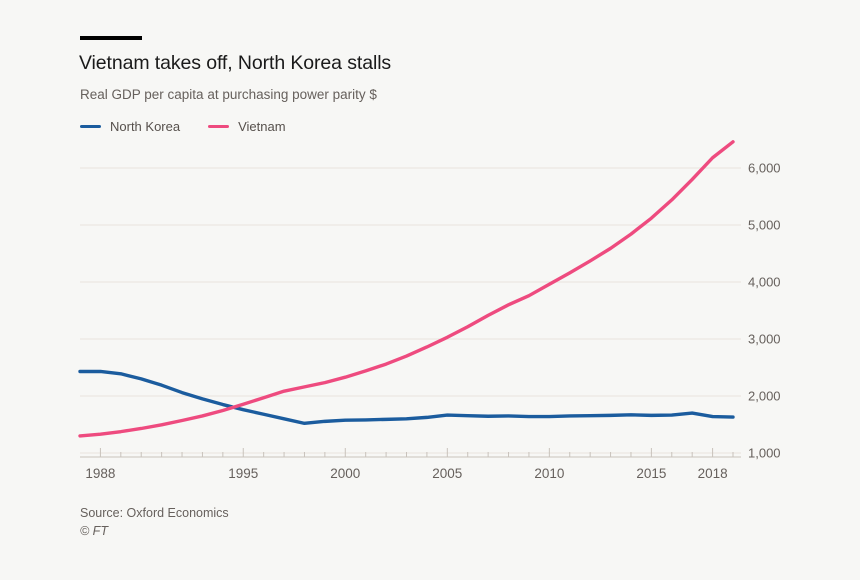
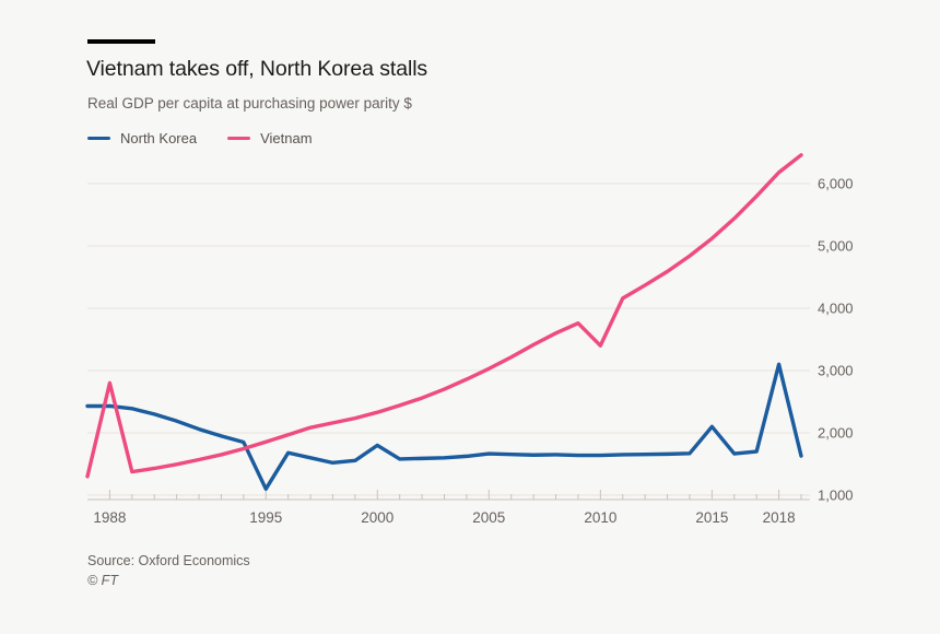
Vietnam/1988: 1300 -> 2800
North Korea/1995: 1800 -> 1100
North Korea/2000: 1600 -> 1800
Vietnam/2010: 4000 -> 3400
North Korea/2015: 1700 -> 2100
North Korea/2018: 1600 -> 3100
